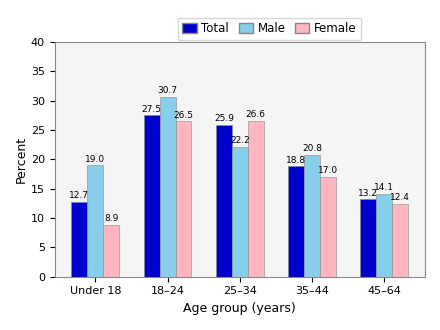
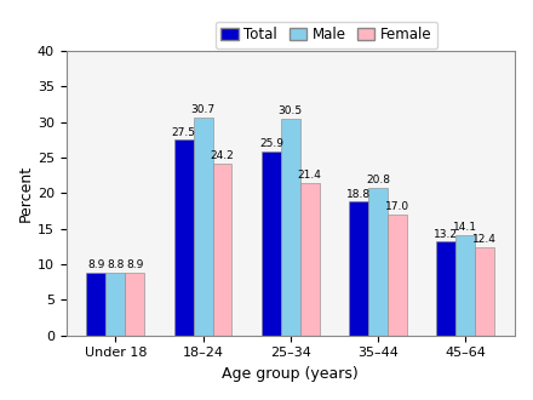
Total/Under 18: 12.7 -> 8.9
Male/Under 18: 19.0 -> 8.8
Female/18–24: 26.5 -> 24.2
Male/25–34: 22.2 -> 30.5
Female/25–34: 26.6 -> 21.4
